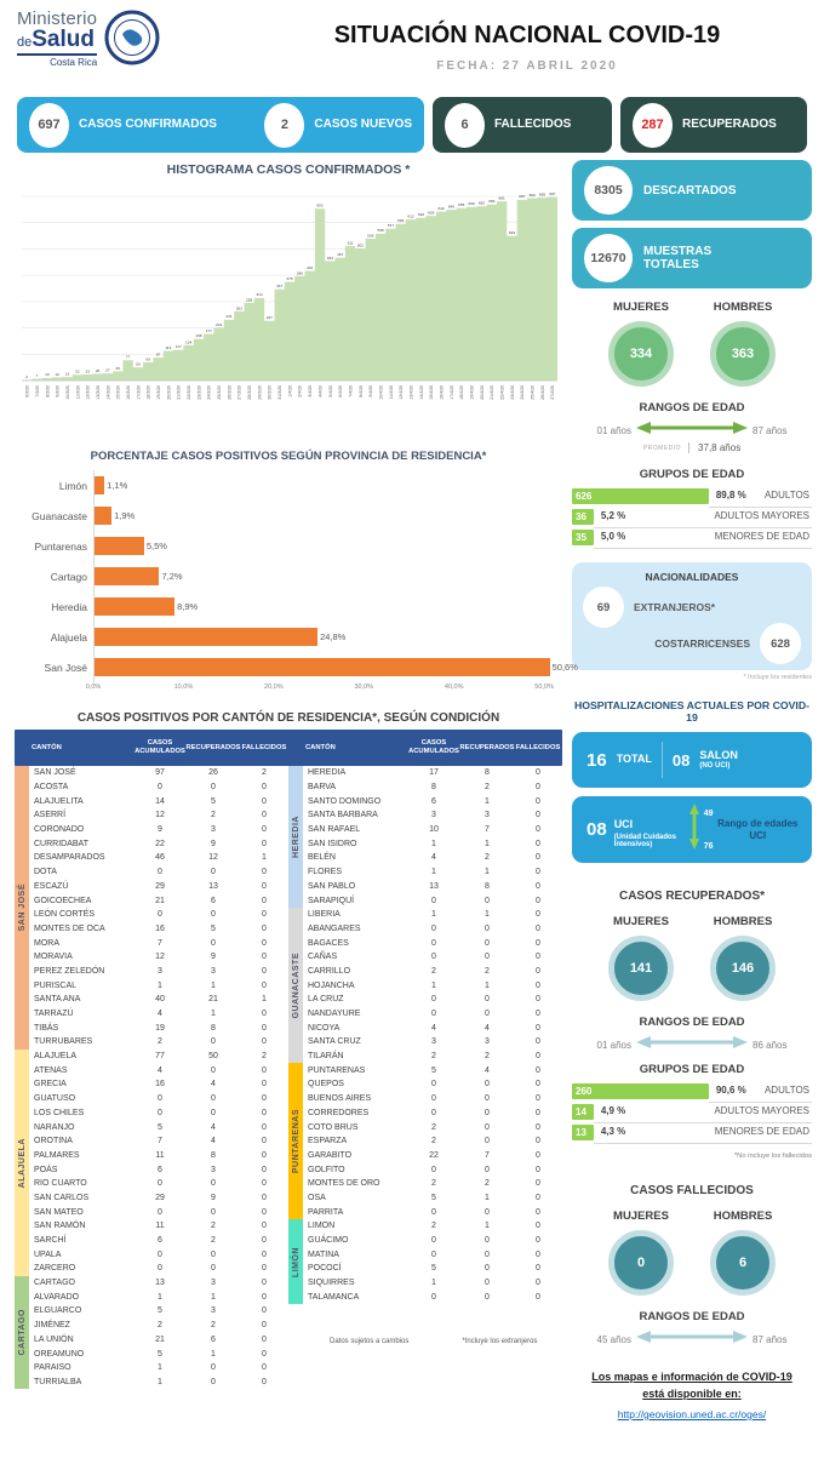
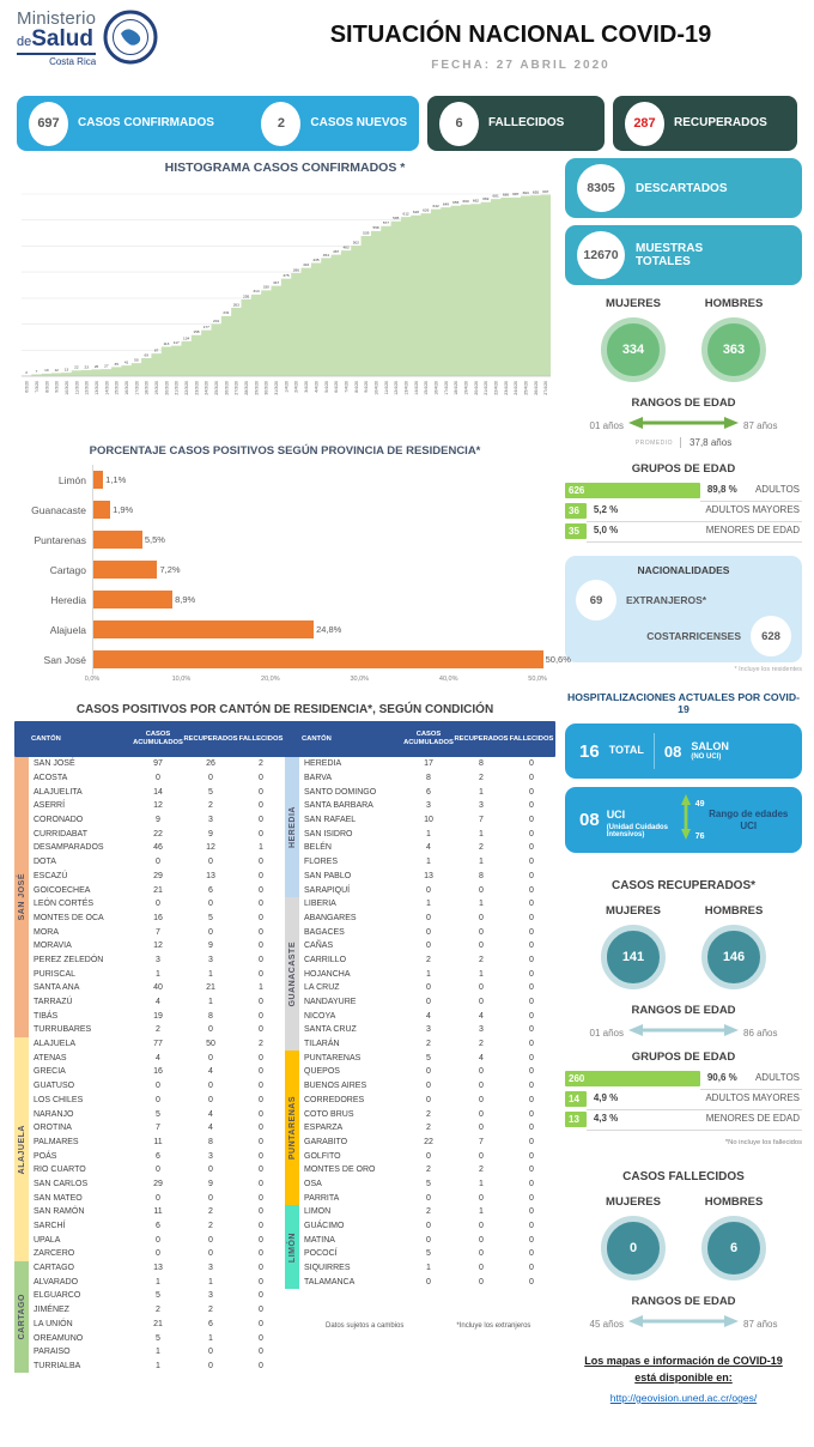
HISTOGRAMA CASOS CONFIRMADOS */16/3/20: 77 -> 41
HISTOGRAMA CASOS CONFIRMADOS */30/3/20: 227 -> 330
HISTOGRAMA CASOS CONFIRMADOS */4/4/20: 653 -> 435
HISTOGRAMA CASOS CONFIRMADOS */7/4/20: 511 -> 483
HISTOGRAMA CASOS CONFIRMADOS */23/4/20: 549 -> 686
